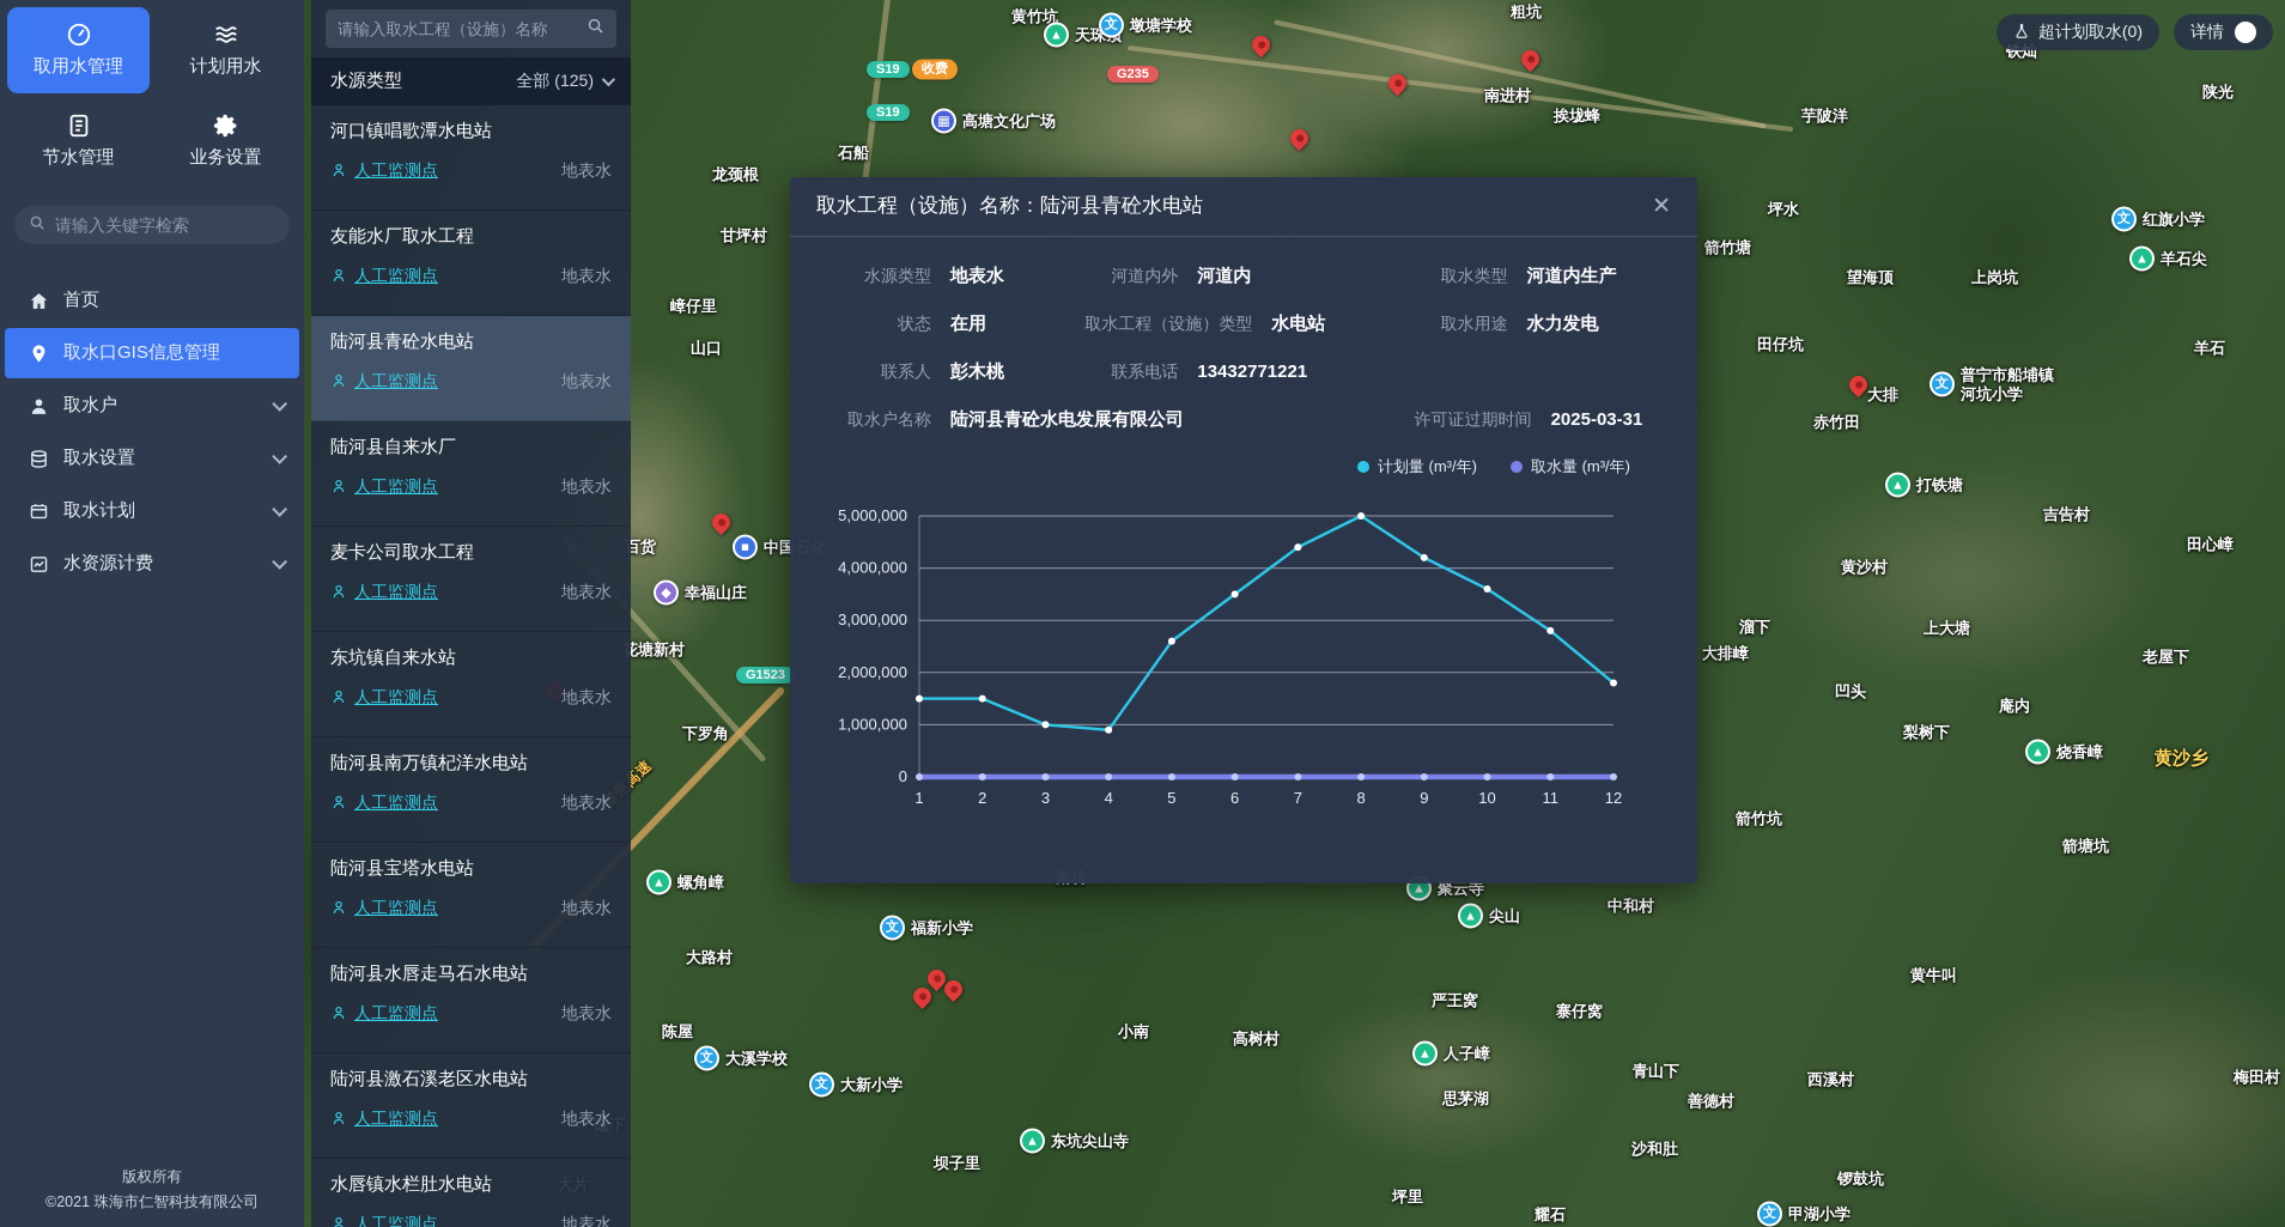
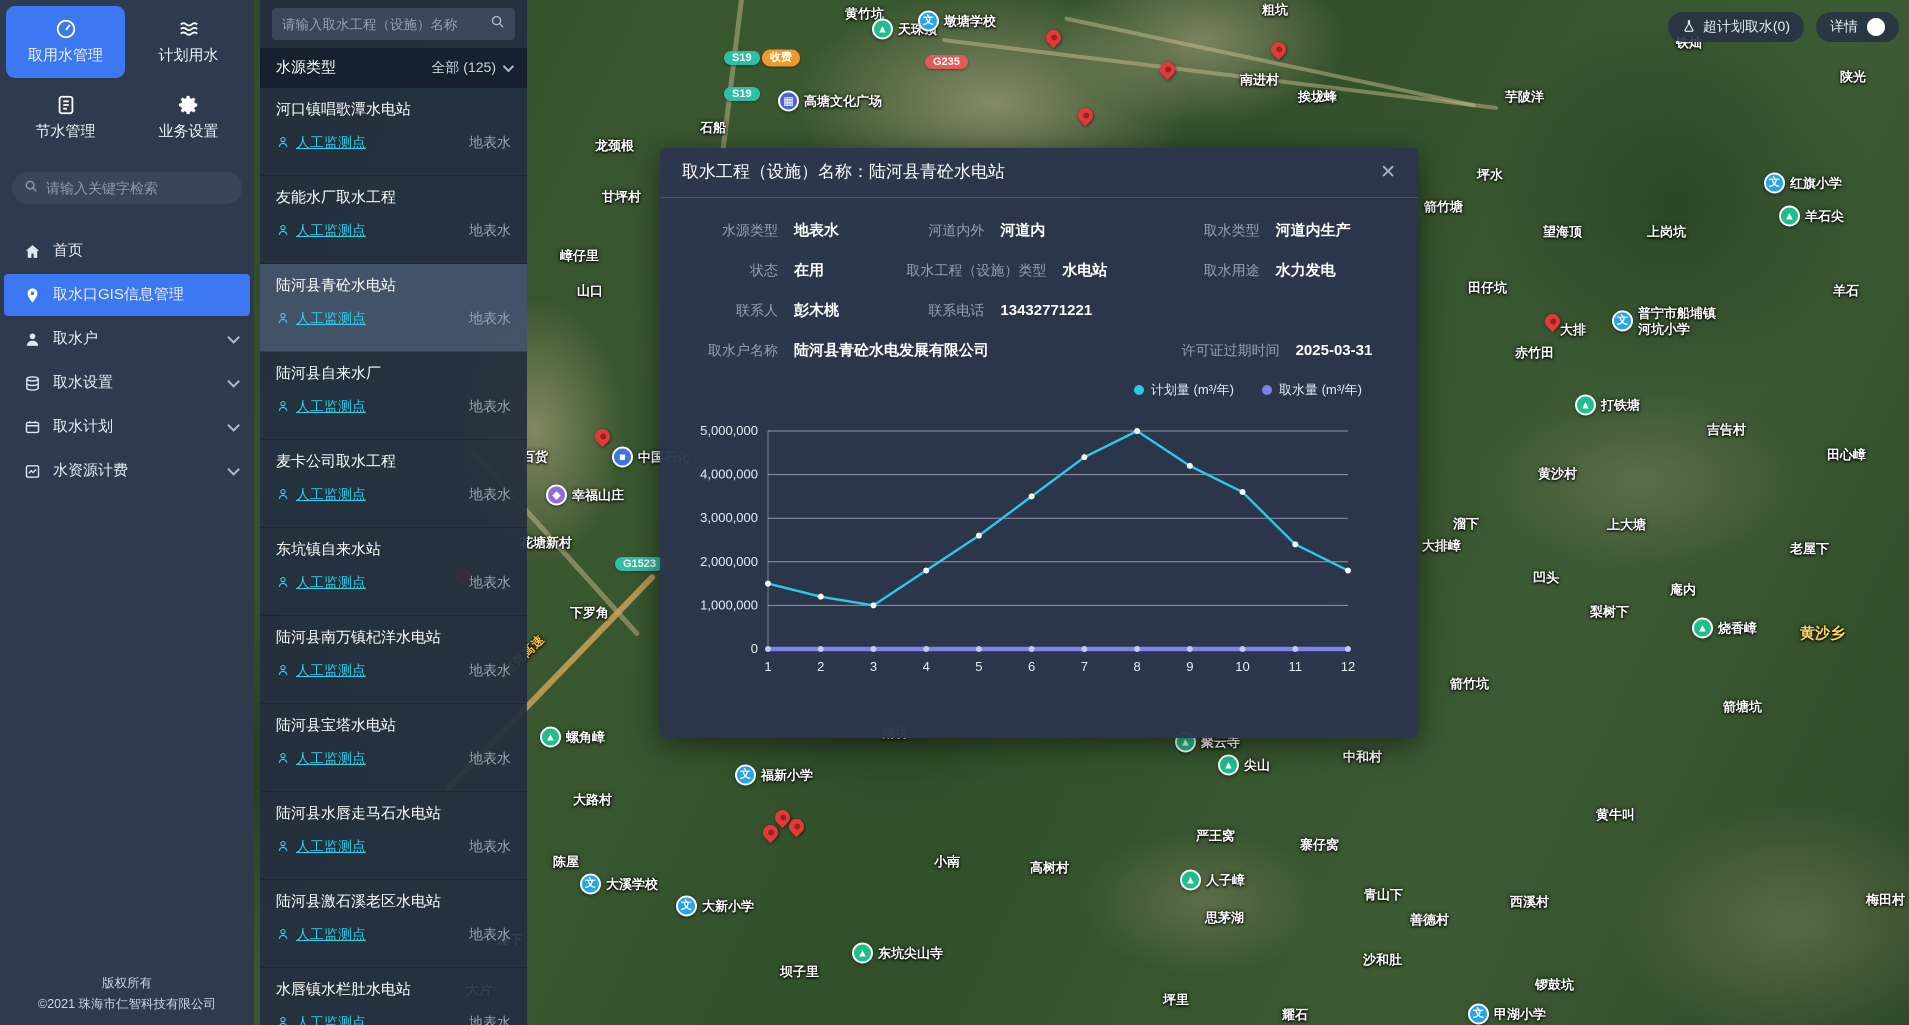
计划量 (m³/年)/2: 1500000 -> 1200000
计划量 (m³/年)/4: 900000 -> 1800000
计划量 (m³/年)/11: 2800000 -> 2400000
